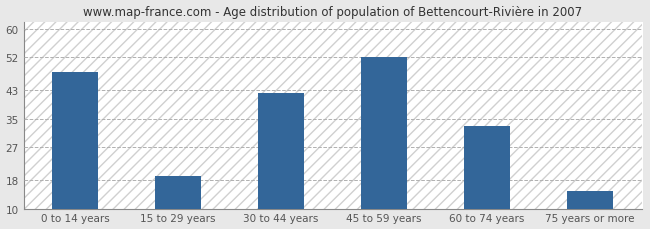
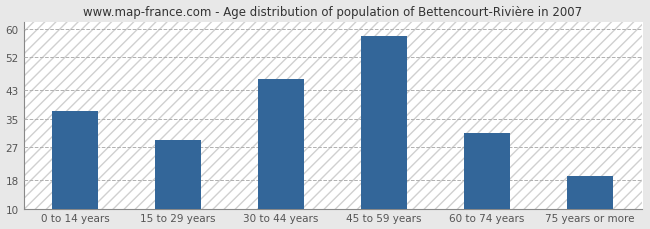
0 to 14 years: 48 -> 37
15 to 29 years: 19 -> 29
30 to 44 years: 42 -> 46
45 to 59 years: 52 -> 58
60 to 74 years: 33 -> 31
75 years or more: 15 -> 19
